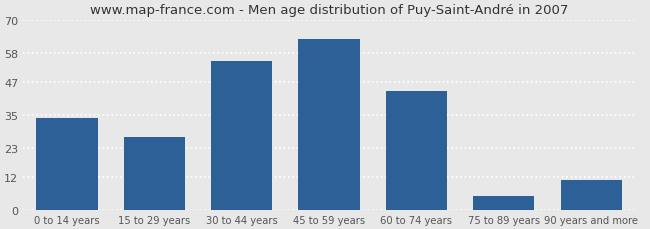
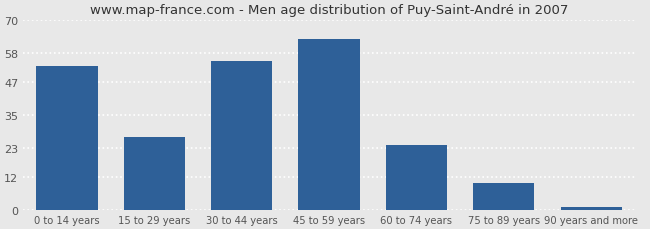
0 to 14 years: 34 -> 53
60 to 74 years: 44 -> 24
75 to 89 years: 5 -> 10
90 years and more: 11 -> 1
